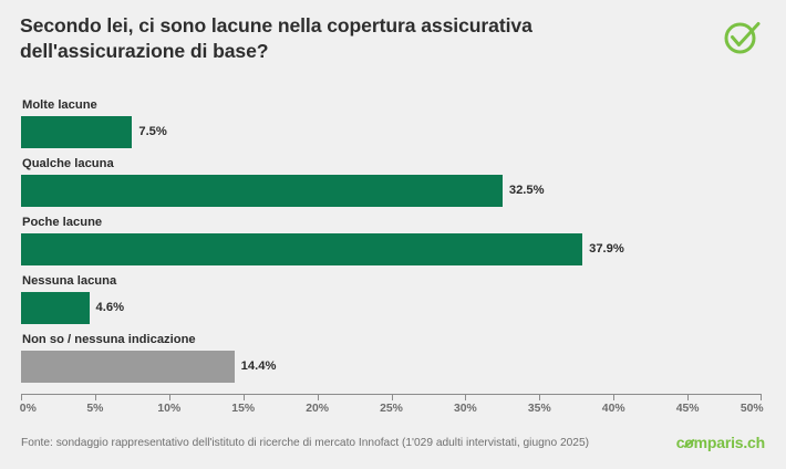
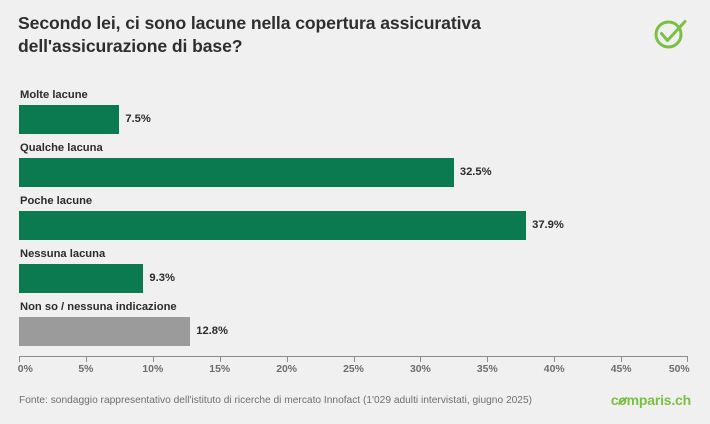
Nessuna lacuna: 4.6% -> 9.3%
Non so / nessuna indicazione: 14.4% -> 12.8%
